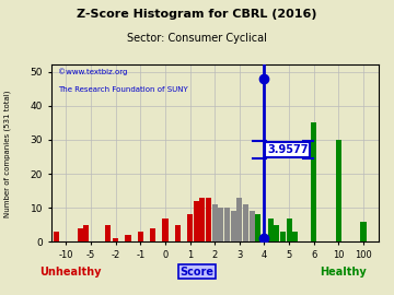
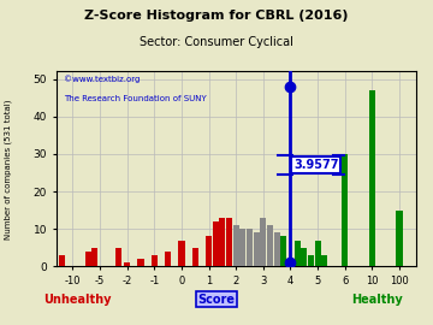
6: 35 -> 30
10: 30 -> 47
100: 6 -> 15
